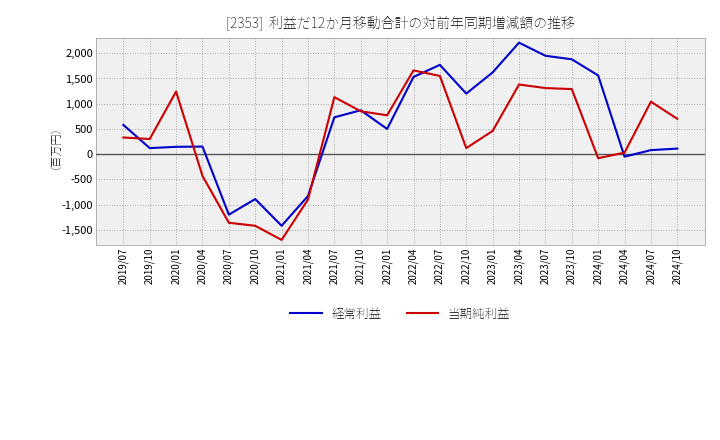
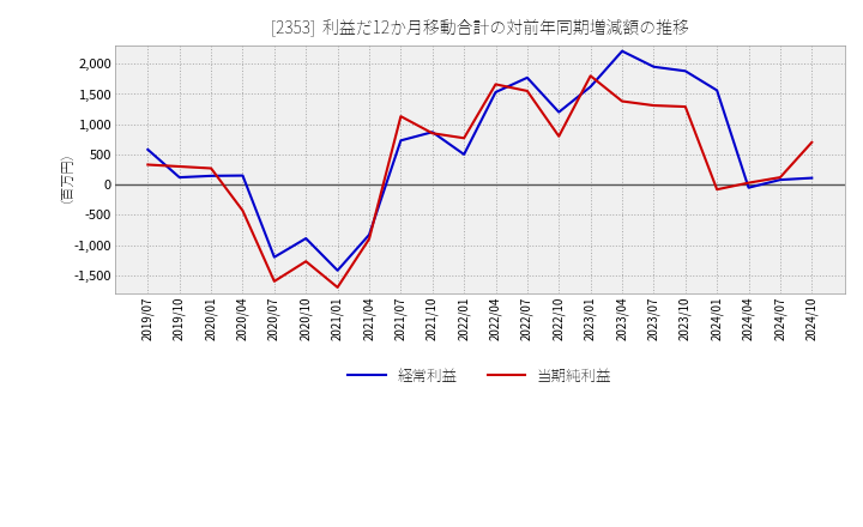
当期純利益/2020/01: 1,240 -> 270
当期純利益/2020/07: -1,360 -> -1,600
当期純利益/2020/10: -1,420 -> -1,270
当期純利益/2022/10: 120 -> 800
当期純利益/2023/01: 460 -> 1,800
当期純利益/2024/07: 1,040 -> 120
